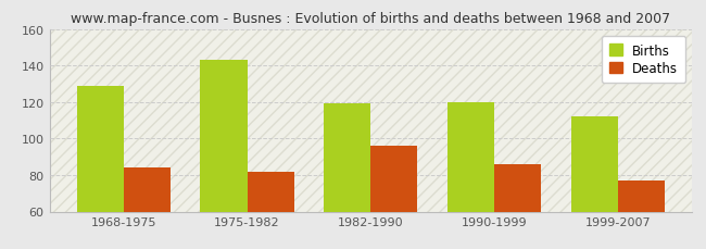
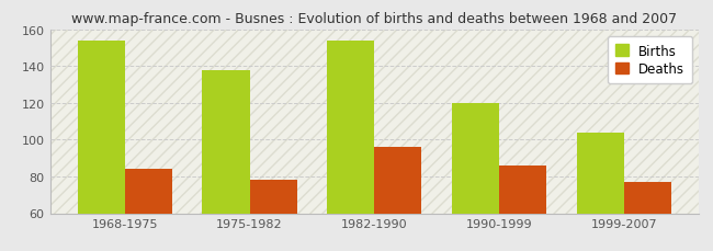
Births/1968-1975: 129 -> 154
Births/1975-1982: 143 -> 138
Deaths/1975-1982: 82 -> 78
Births/1982-1990: 119 -> 154
Births/1999-2007: 112 -> 104
